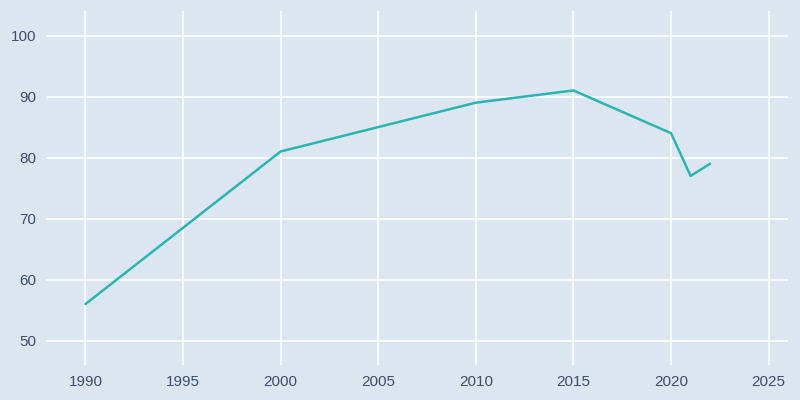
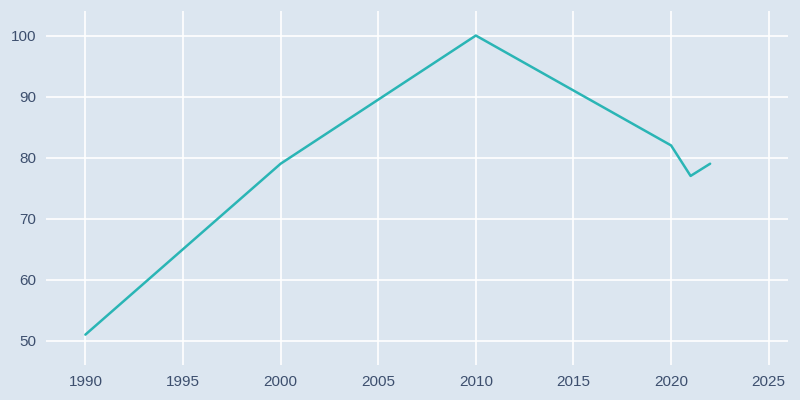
1990: 56 -> 51
2000: 81 -> 79
2010: 89 -> 100
2020: 84 -> 82
